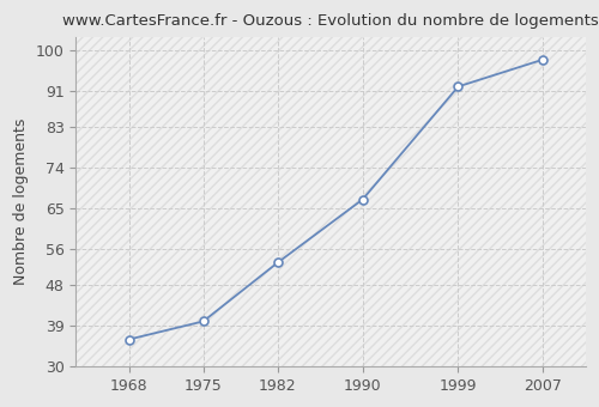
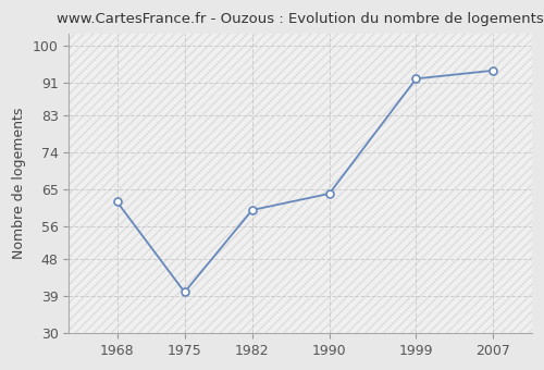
1968: 36 -> 62
1982: 53 -> 60
1990: 67 -> 64
2007: 98 -> 94
